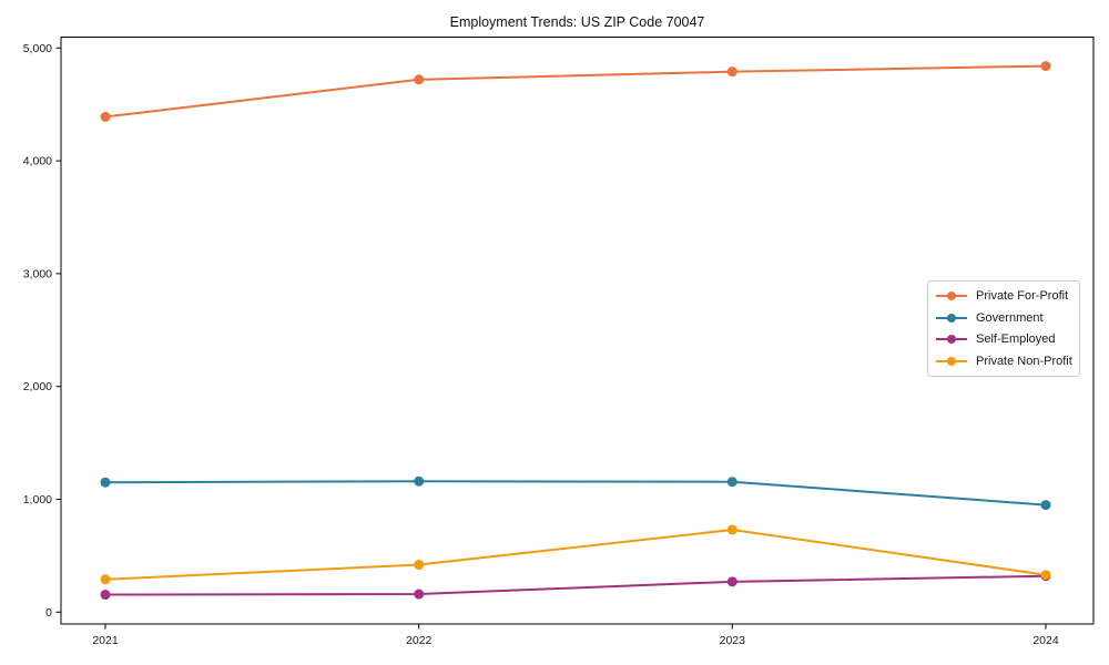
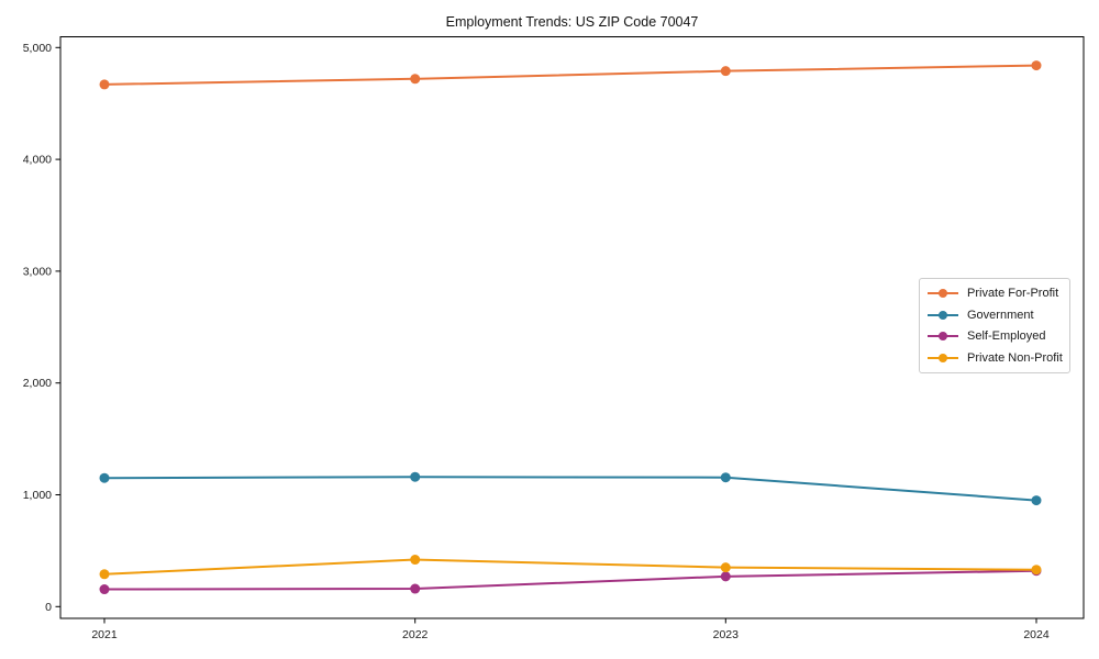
Private For-Profit/2021: 4390 -> 4670
Private Non-Profit/2023: 730 -> 350
